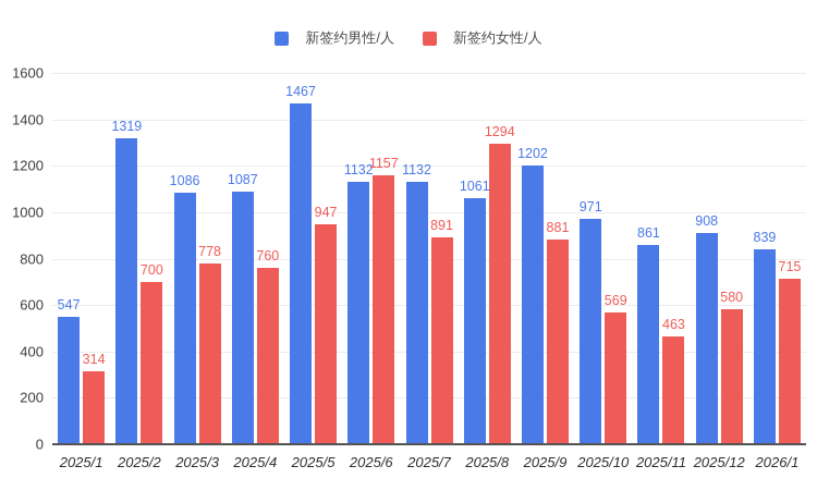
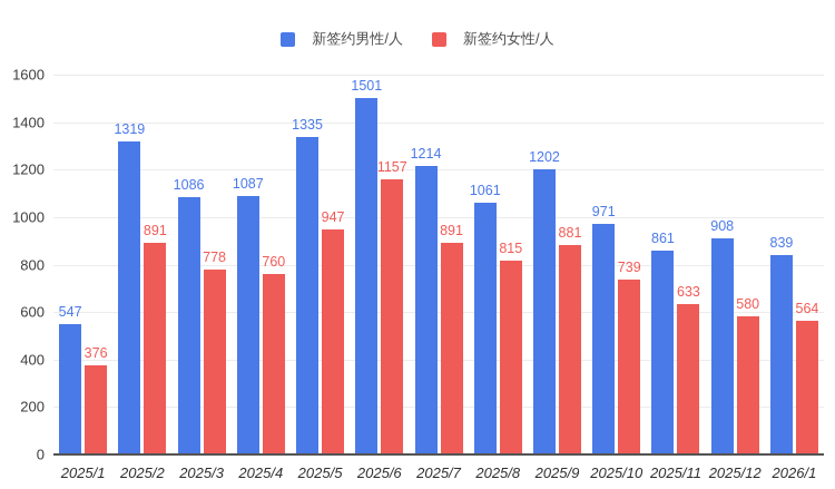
新签约女性/人/2025/1: 314 -> 376
新签约女性/人/2025/2: 700 -> 891
新签约男性/人/2025/5: 1467 -> 1335
新签约男性/人/2025/6: 1132 -> 1501
新签约男性/人/2025/7: 1132 -> 1214
新签约女性/人/2025/8: 1294 -> 815
新签约女性/人/2025/10: 569 -> 739
新签约女性/人/2025/11: 463 -> 633
新签约女性/人/2026/1: 715 -> 564
